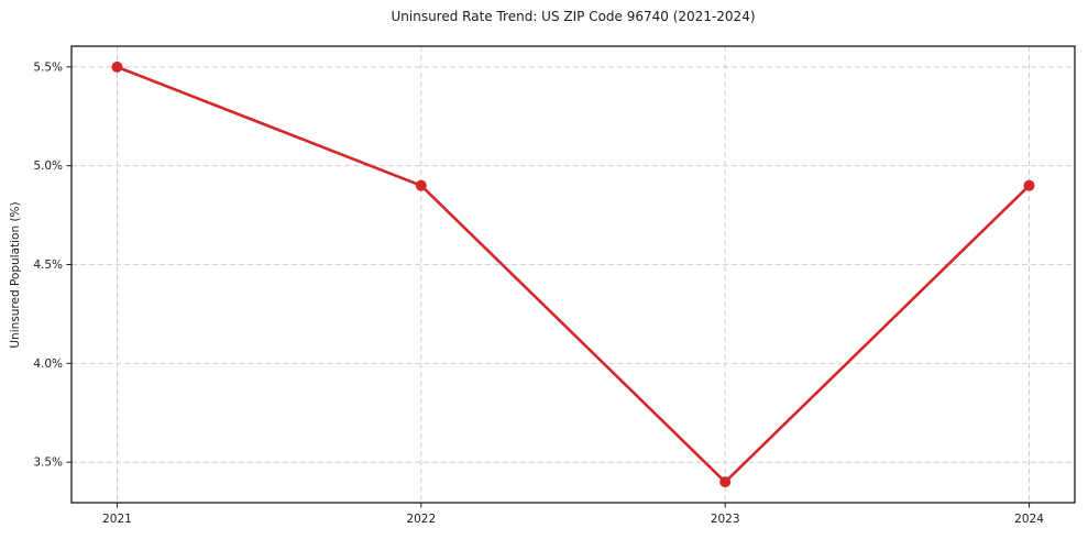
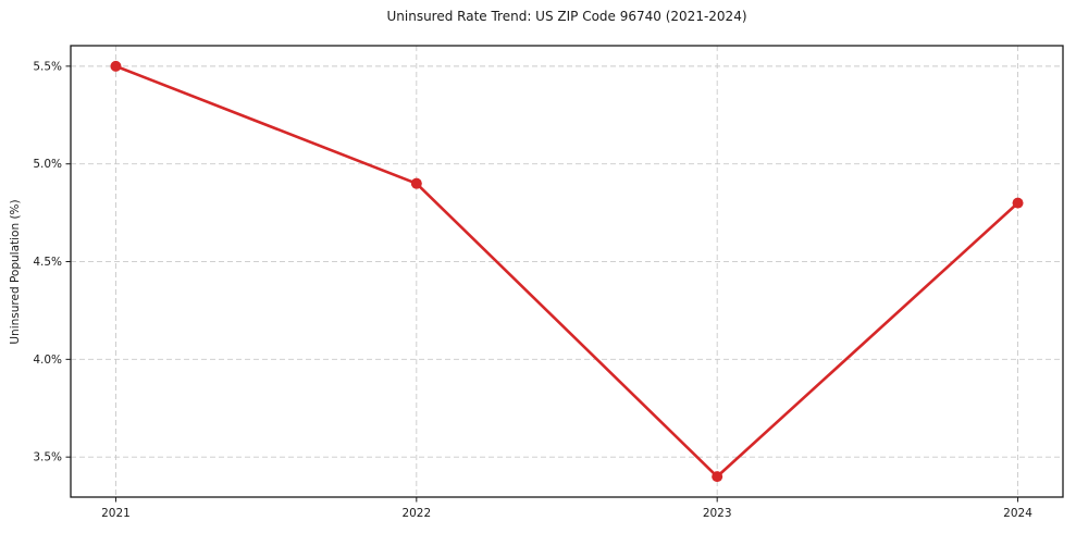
2024: 4.9% -> 4.8%
